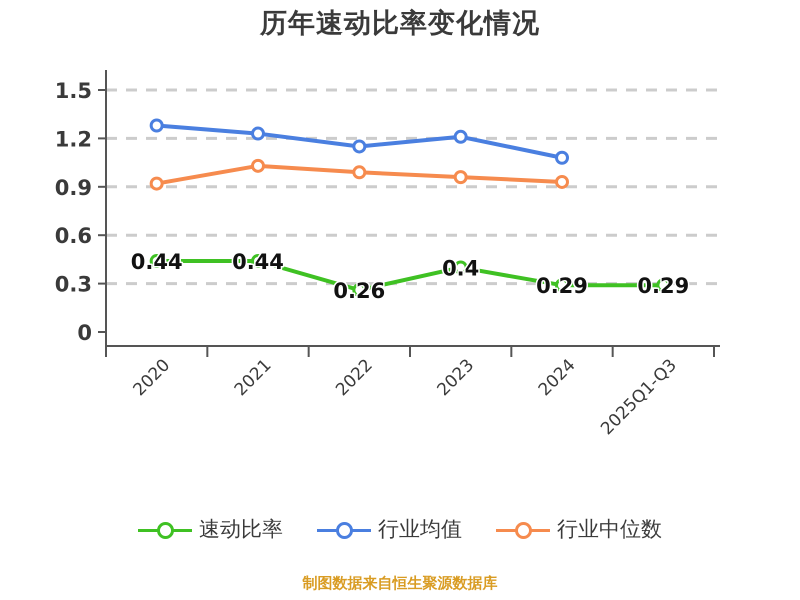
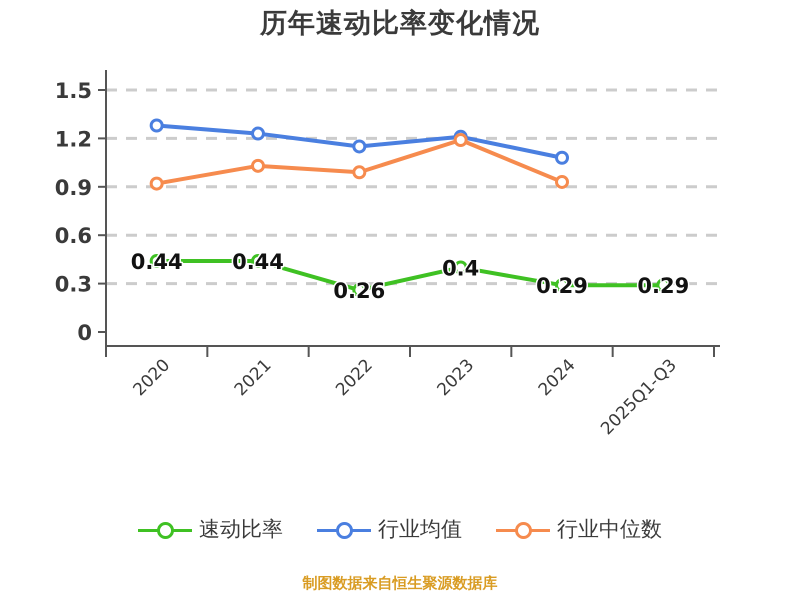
行业中位数/2023: 0.96 -> 1.19
